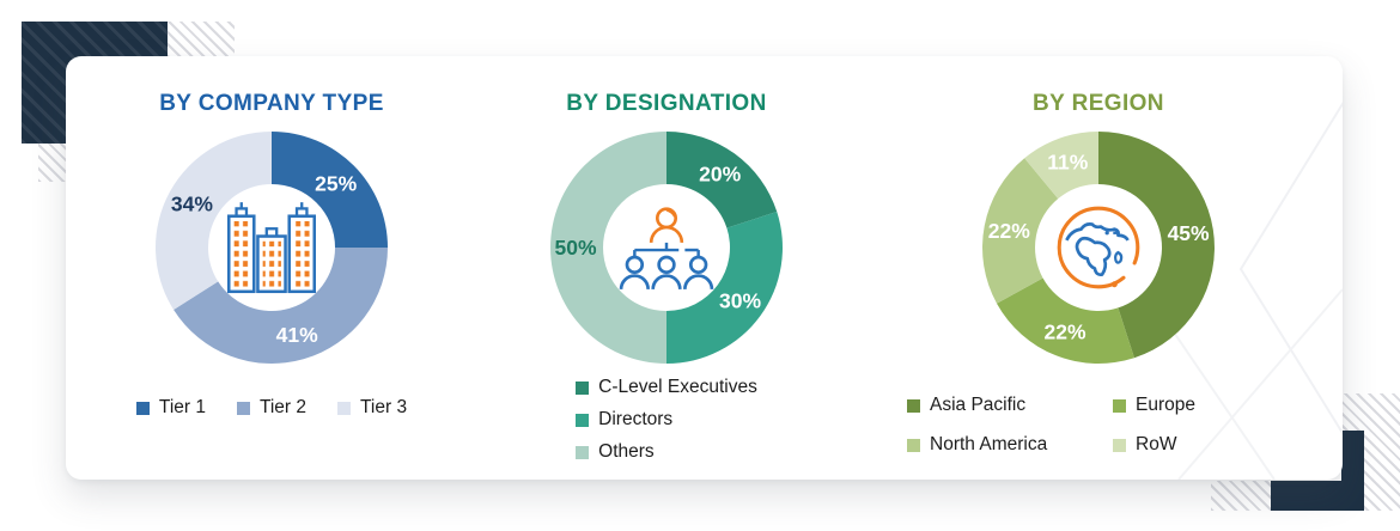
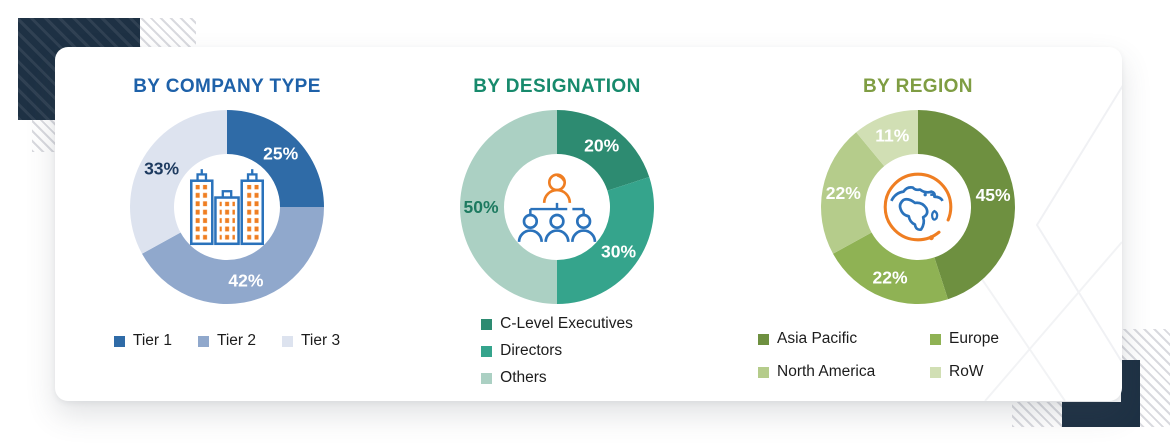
BY COMPANY TYPE/Tier 2: 41% -> 42%
BY COMPANY TYPE/Tier 3: 34% -> 33%
